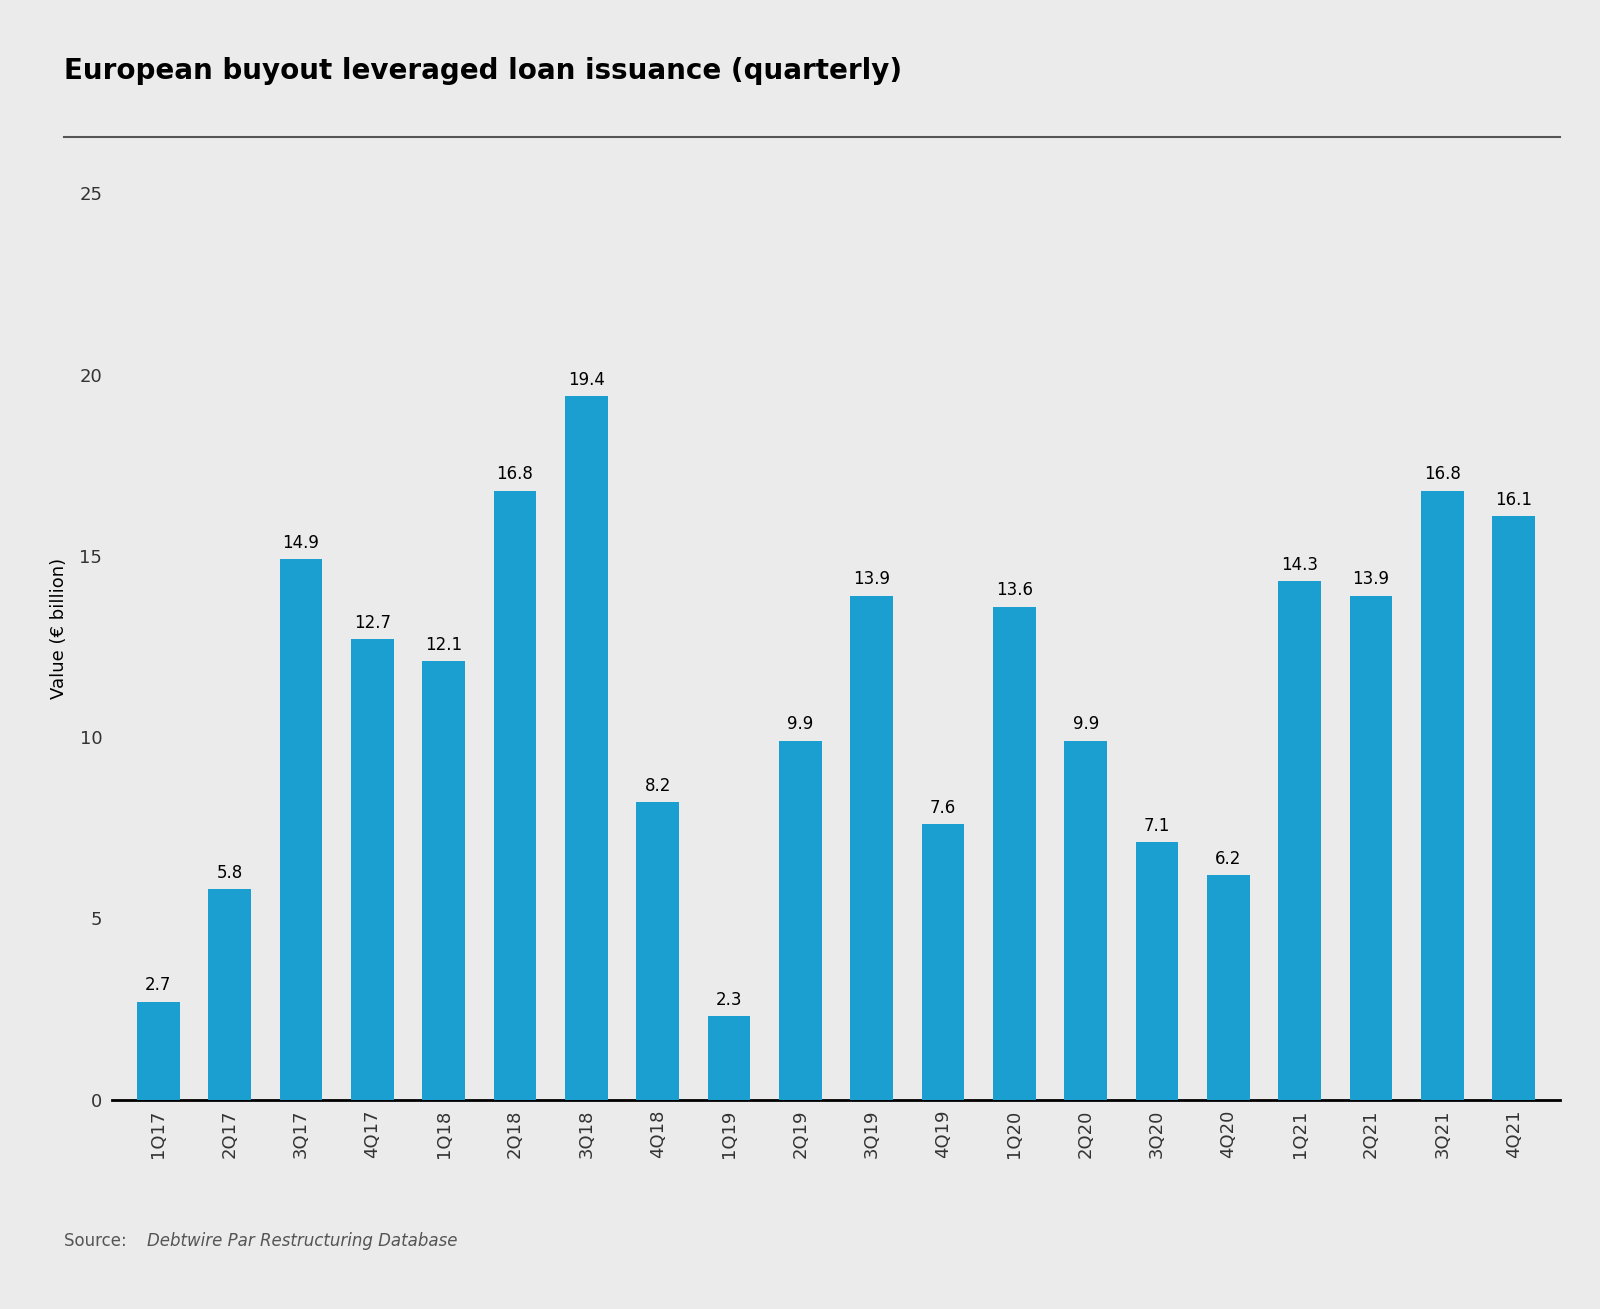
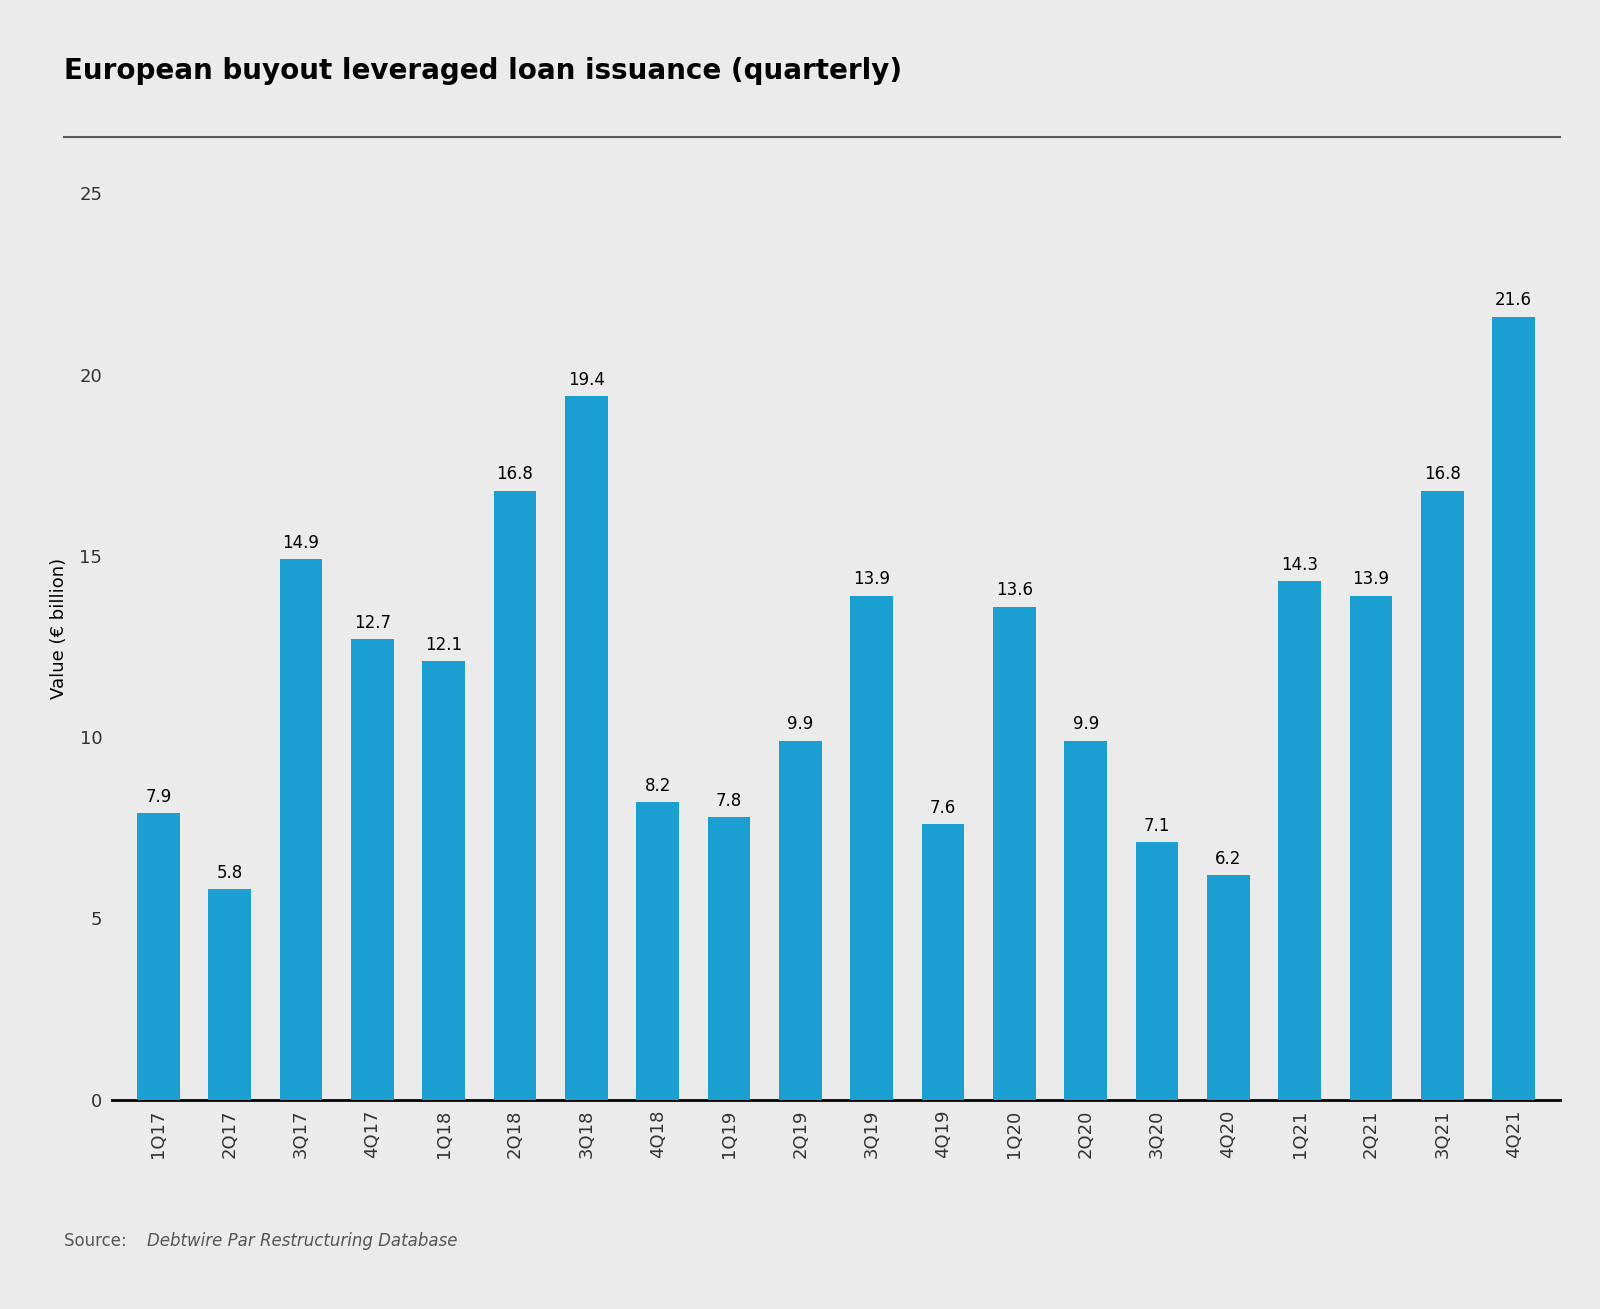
1Q17: 2.7 -> 7.9
1Q19: 2.3 -> 7.8
4Q21: 16.1 -> 21.6
